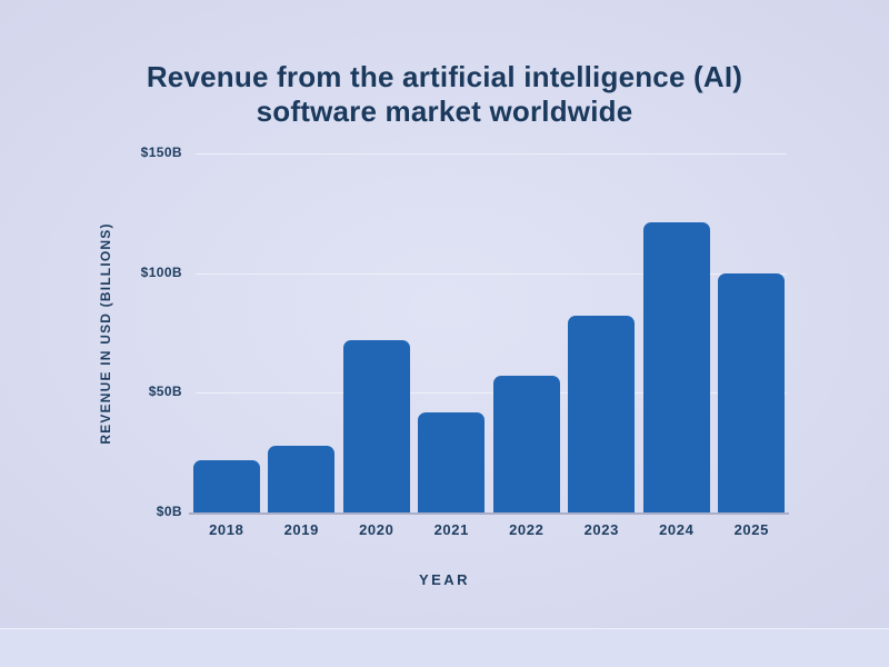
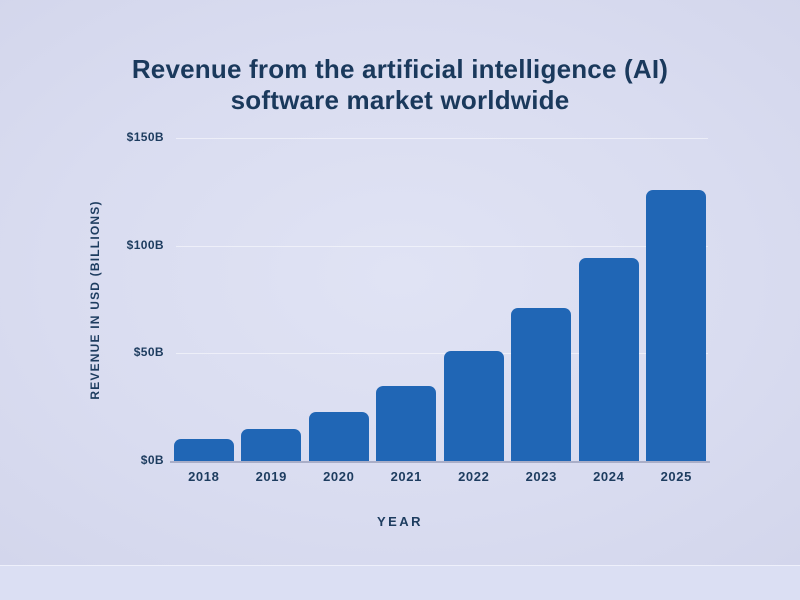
2018: $22B -> $10B
2019: $28B -> $15B
2020: $72B -> $23B
2021: $42B -> $35B
2022: $57B -> $51B
2023: $82B -> $71B
2024: $121B -> $94B
2025: $100B -> $126B
